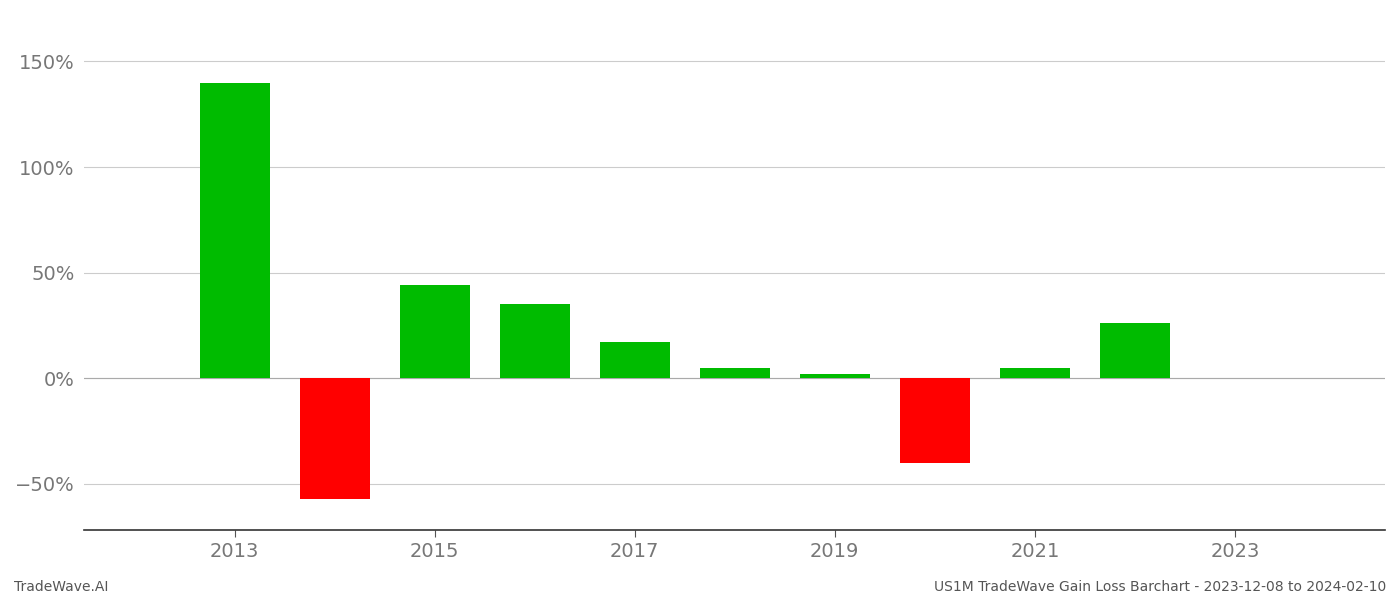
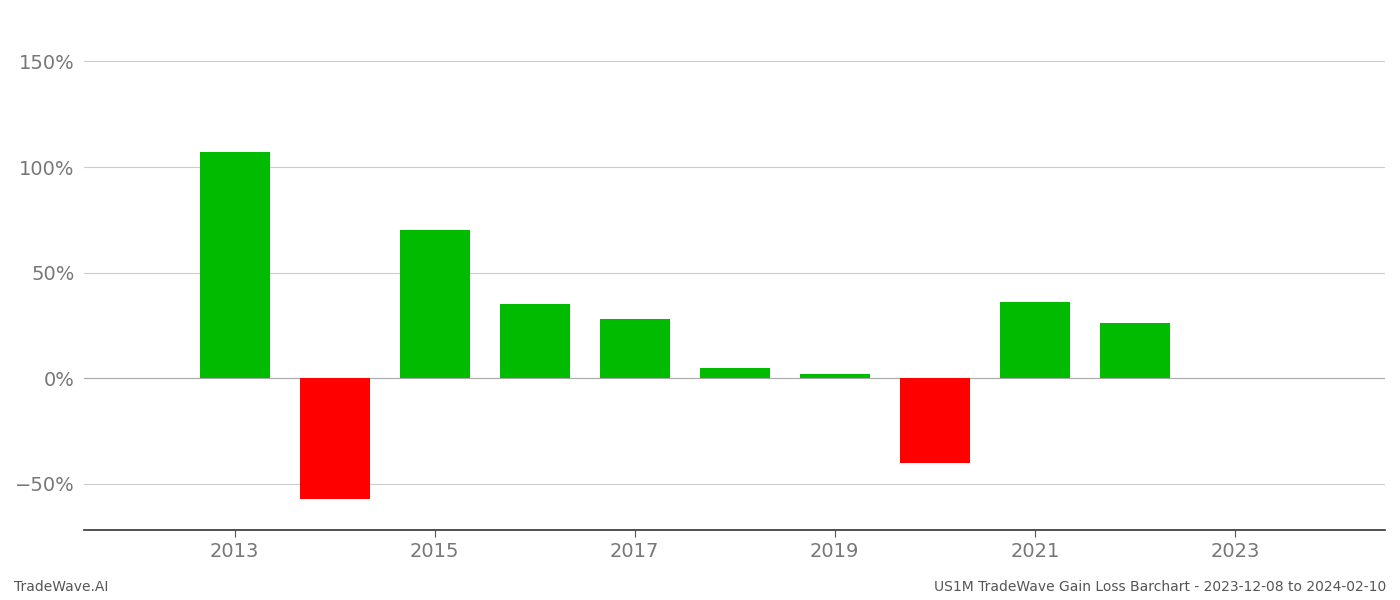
2013: 140% -> 107%
2015: 44% -> 70%
2017: 17% -> 28%
2021: 5% -> 36%
